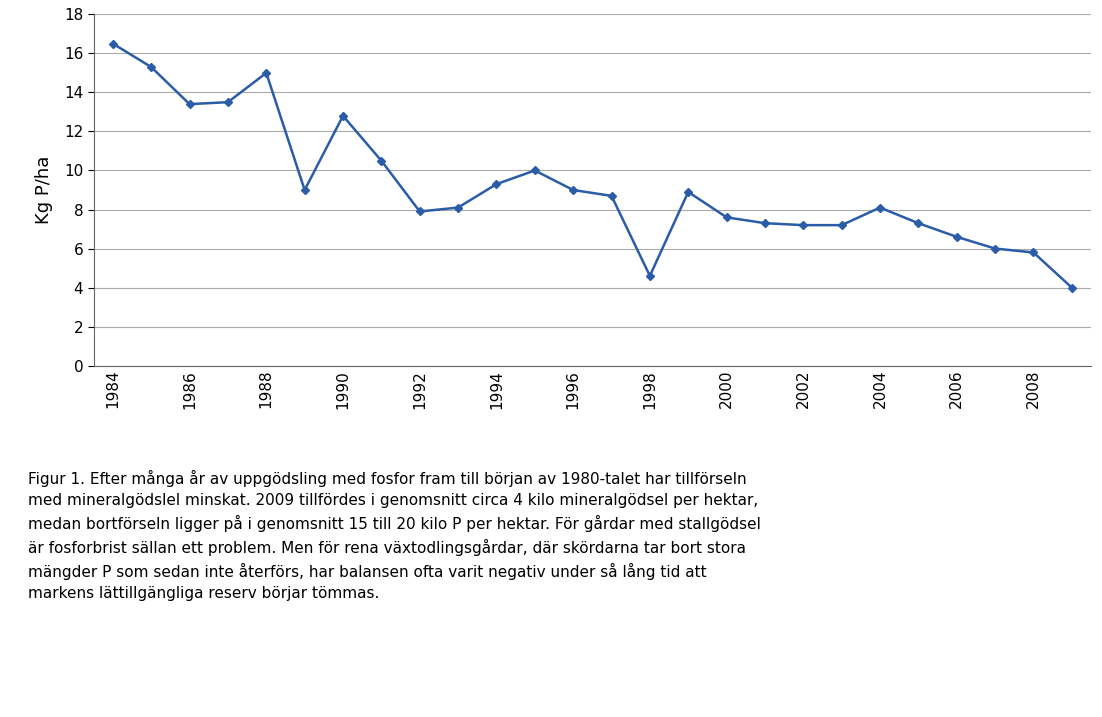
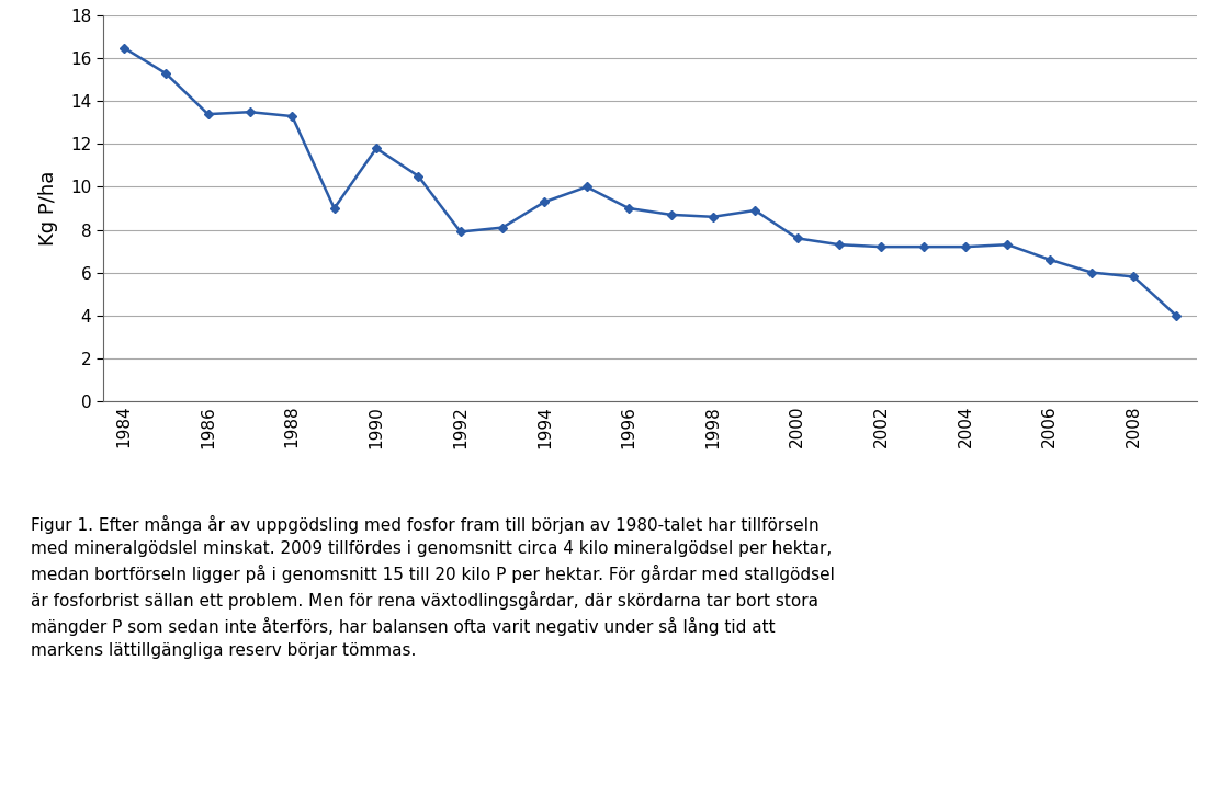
1988: 15.0 -> 13.3
1990: 12.8 -> 11.8
1998: 4.6 -> 8.6
2004: 8.1 -> 7.2
